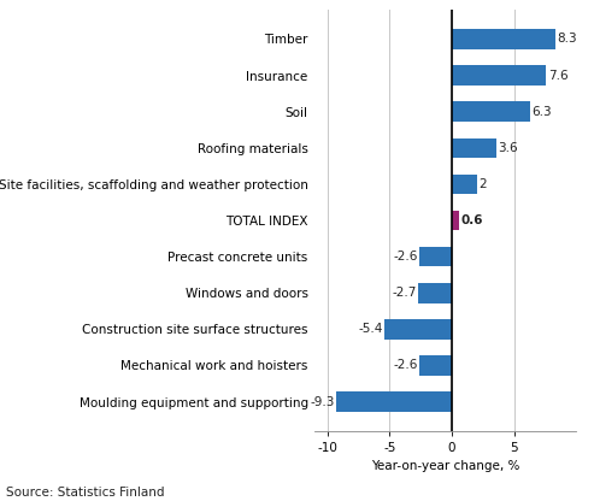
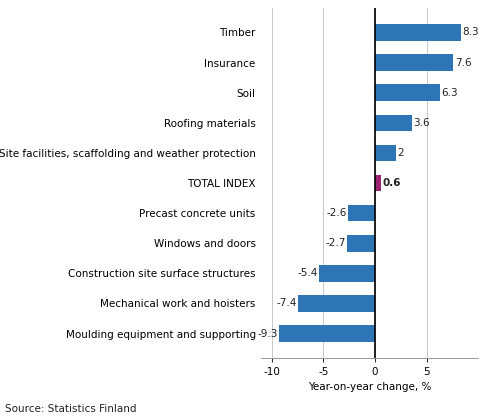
Mechanical work and hoisters: -2.6 -> -7.4
